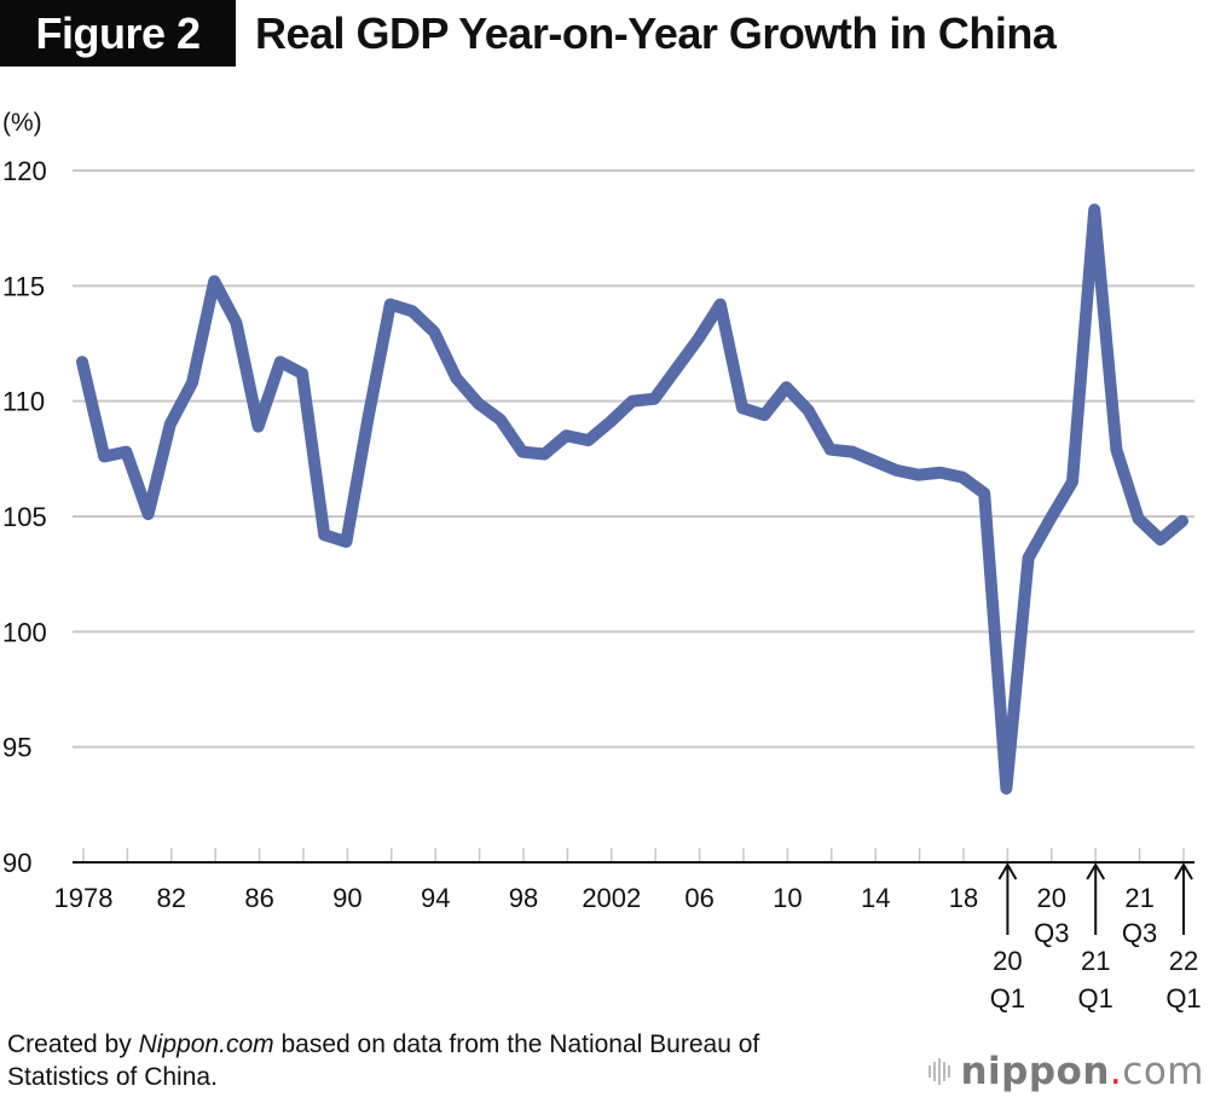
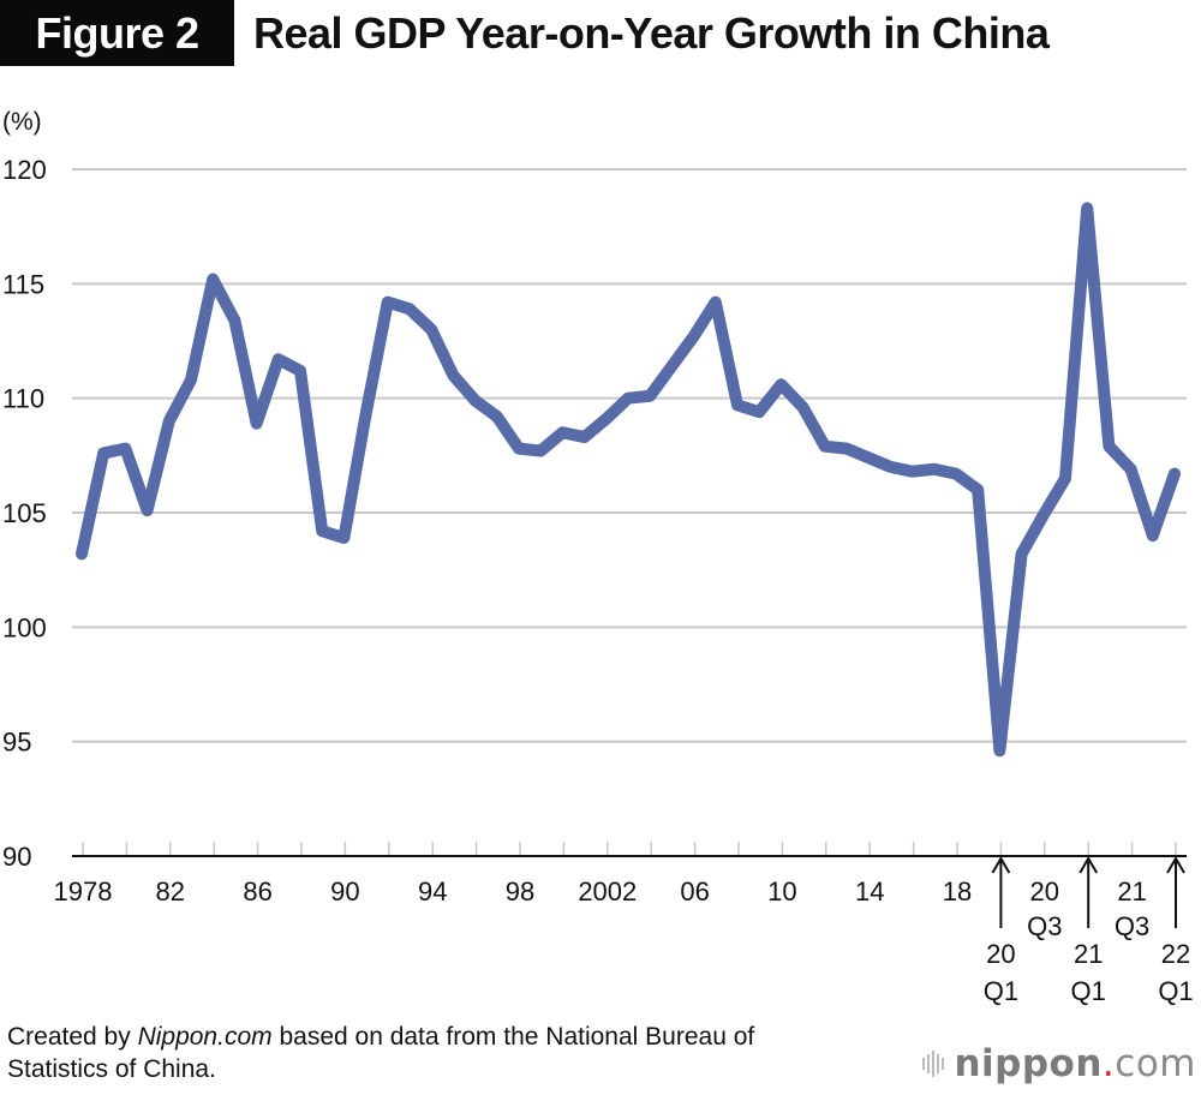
1978: 111.7 -> 103.2
20Q1: 93.2 -> 94.6
21Q3: 104.9 -> 106.9
22Q1: 104.8 -> 106.7
